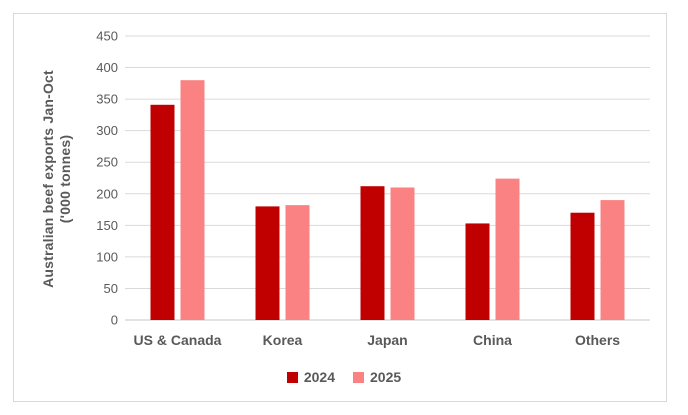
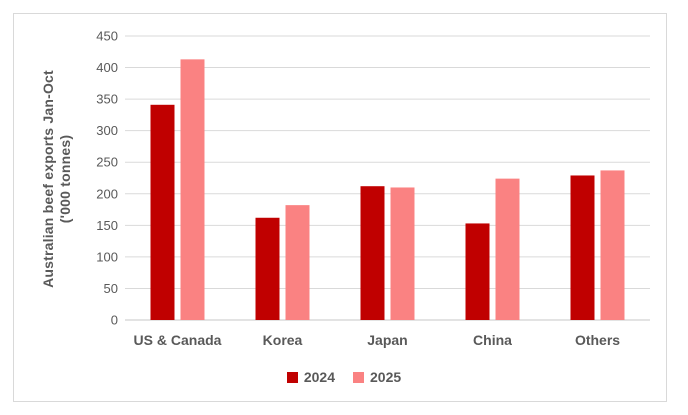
2025/US & Canada: 380 -> 410
2024/Korea: 180 -> 160
2024/Others: 170 -> 230
2025/Others: 190 -> 240
